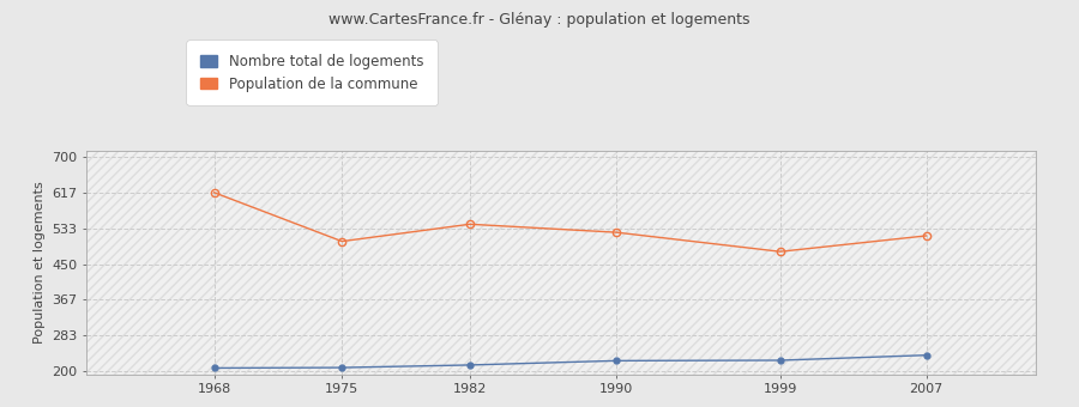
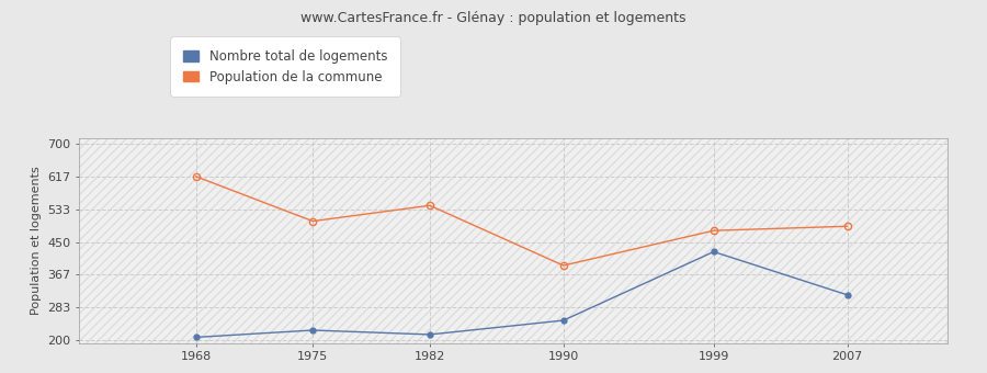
Nombre total de logements/1975: 208 -> 225
Nombre total de logements/1990: 224 -> 250
Population de la commune/1990: 524 -> 390
Nombre total de logements/1999: 225 -> 425
Nombre total de logements/2007: 237 -> 315
Population de la commune/2007: 516 -> 490
